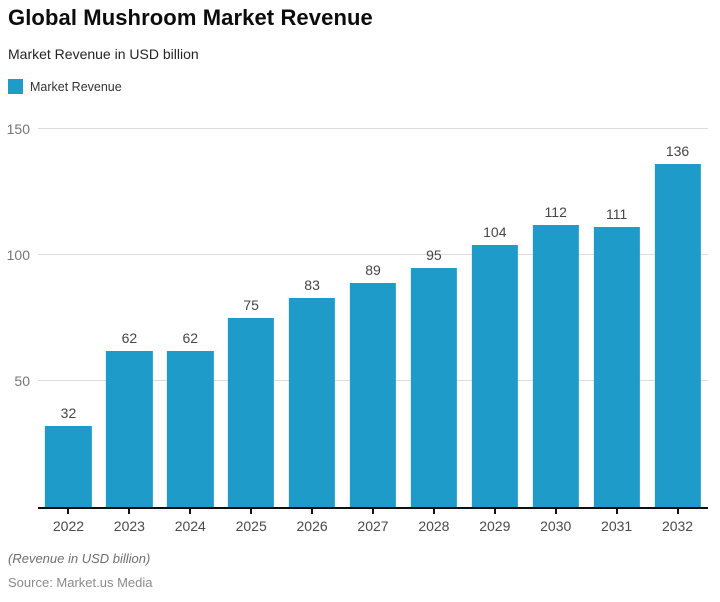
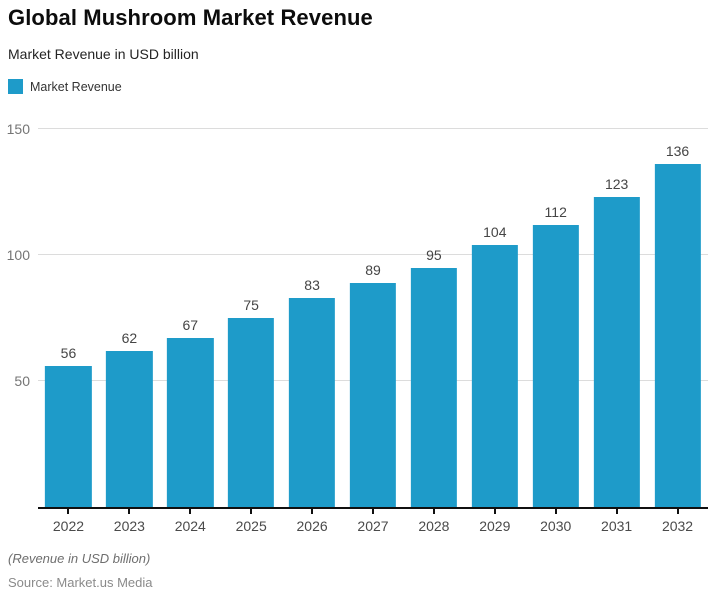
2022: 32 -> 56
2024: 62 -> 67
2031: 111 -> 123
